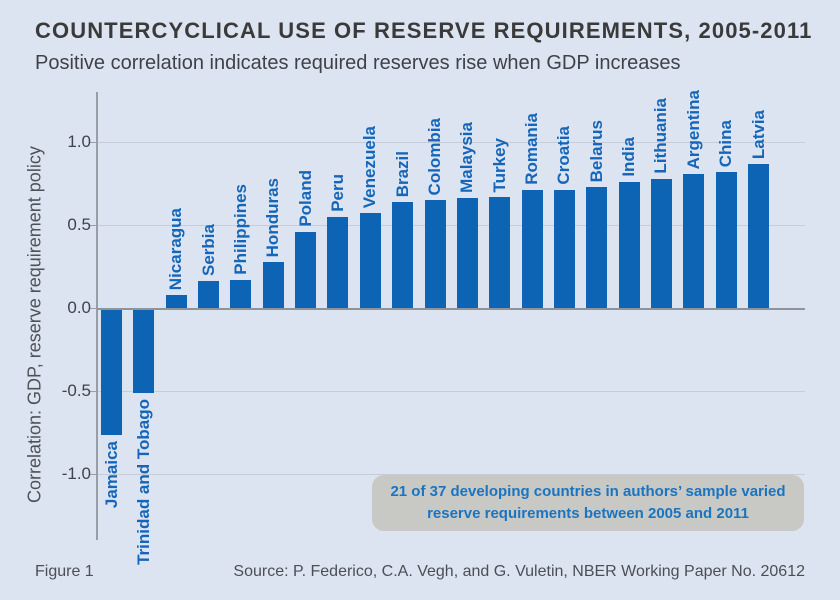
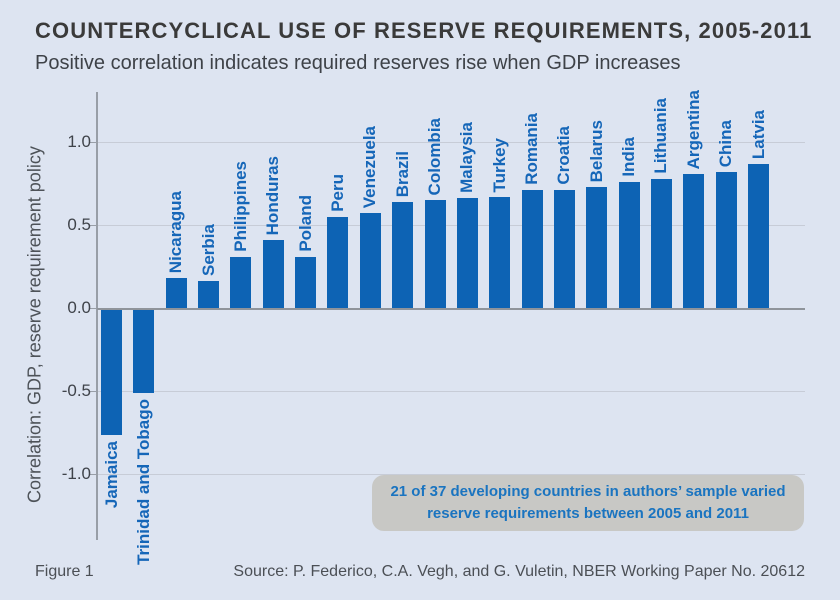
Nicaragua: 0.08 -> 0.18
Philippines: 0.17 -> 0.31
Honduras: 0.28 -> 0.41
Poland: 0.46 -> 0.31
